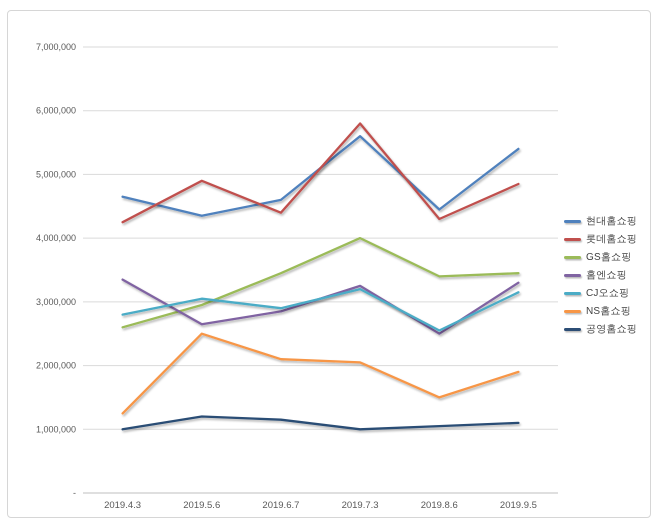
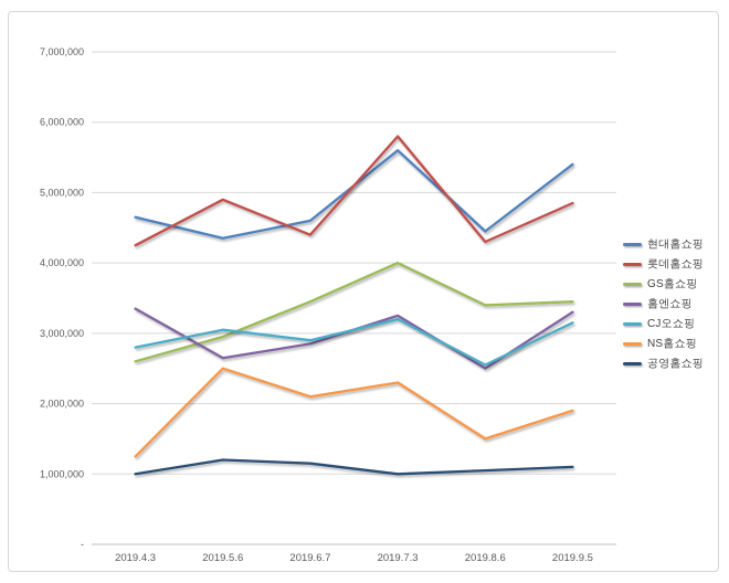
NS홈쇼핑/2019.7.3: 2000000 -> 2300000
